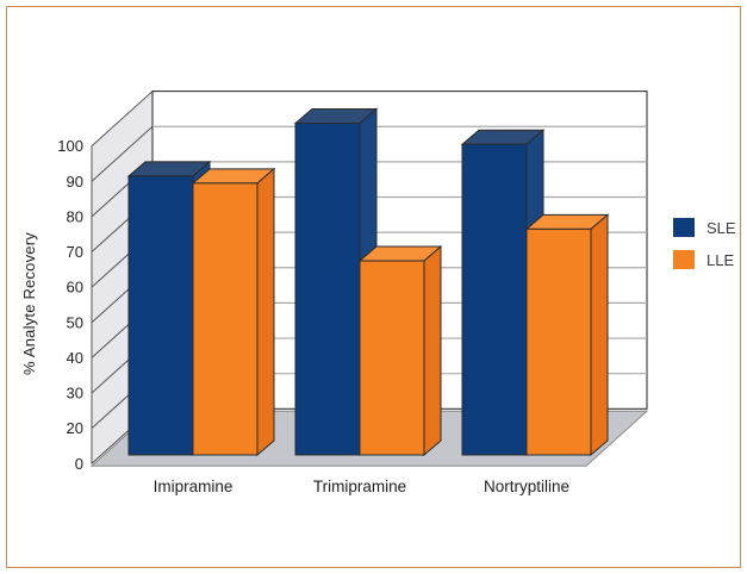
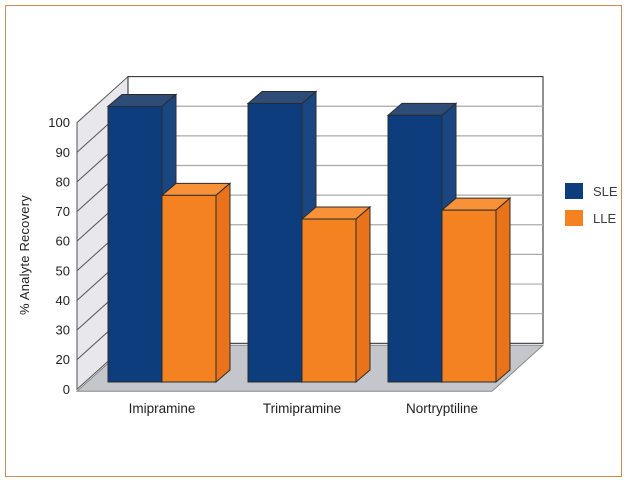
SLE/Imipramine: 89 -> 103
LLE/Imipramine: 87 -> 73
SLE/Nortryptiline: 98 -> 100
LLE/Nortryptiline: 74 -> 68
